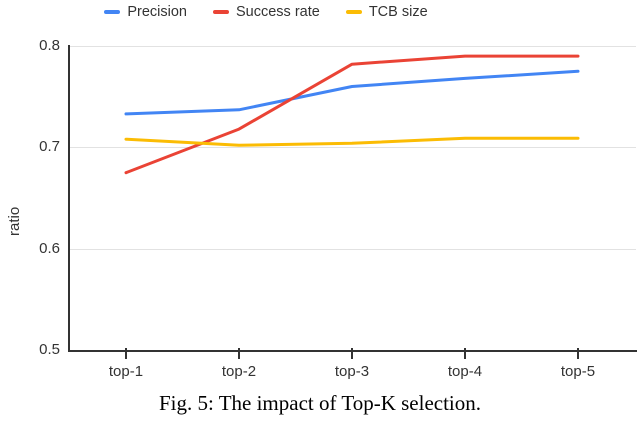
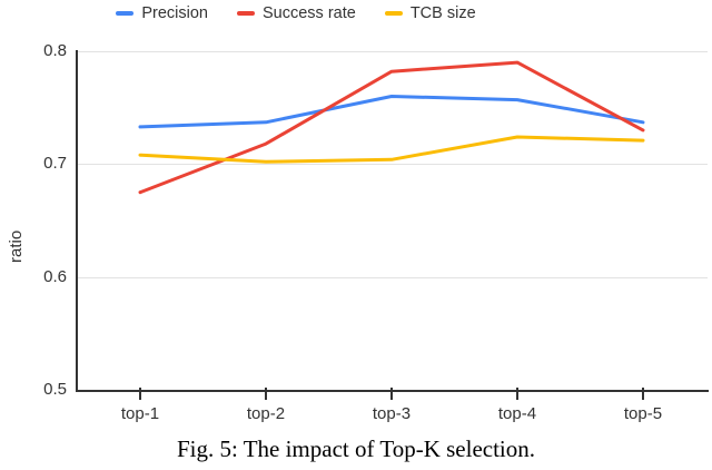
Precision/top-4: 0.768 -> 0.757
TCB size/top-4: 0.709 -> 0.724
Precision/top-5: 0.775 -> 0.737
Success rate/top-5: 0.790 -> 0.730
TCB size/top-5: 0.709 -> 0.721
